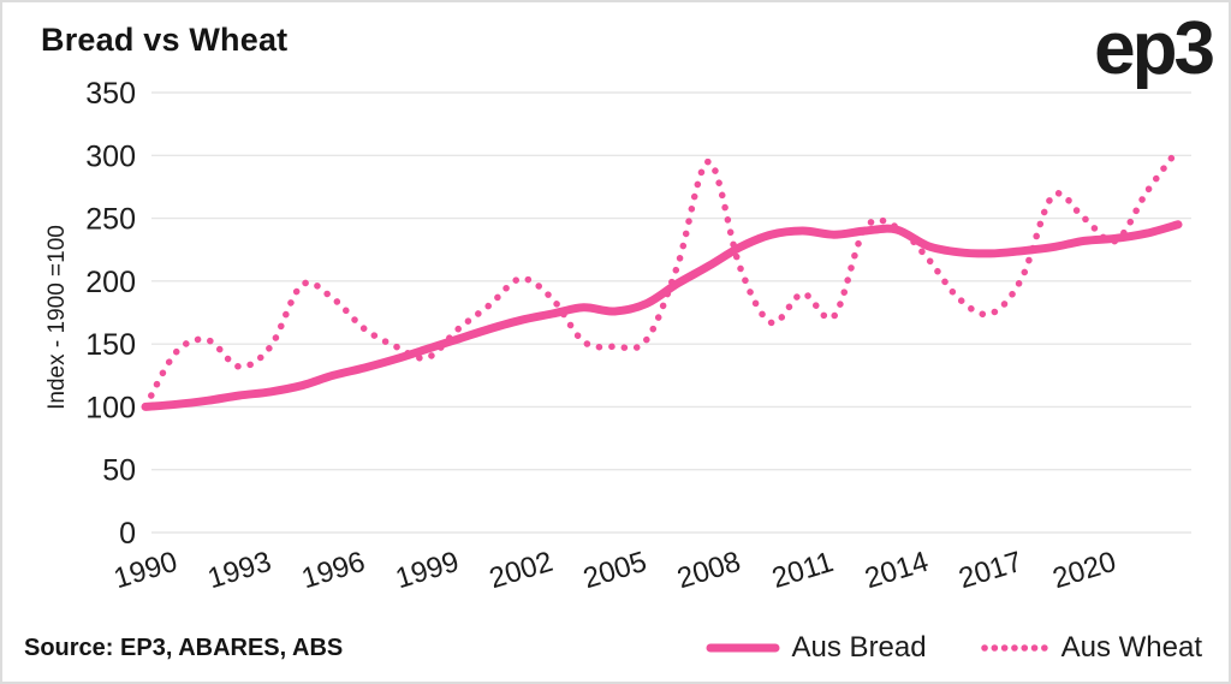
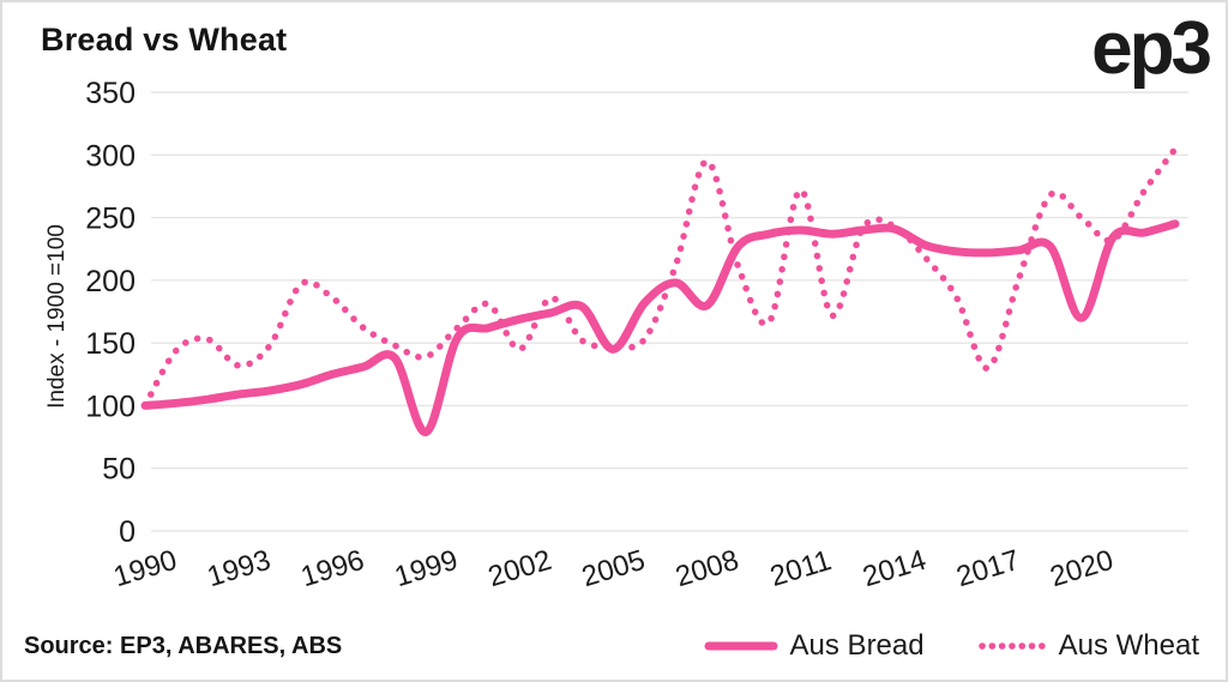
Aus Bread/1999: 146 -> 79
Aus Wheat/2002: 202 -> 145
Aus Bread/2005: 176 -> 145
Aus Bread/2008: 212 -> 180
Aus Wheat/2011: 190 -> 272
Aus Wheat/2017: 174 -> 130
Aus Bread/2020: 232 -> 170
